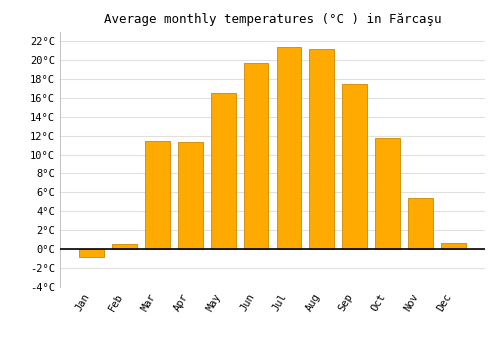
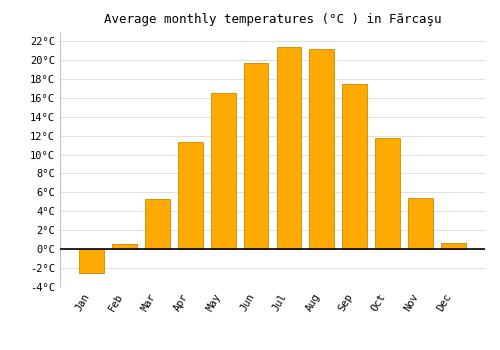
Jan: -0.8°C -> -2.5°C
Mar: 11.4°C -> 5.3°C
